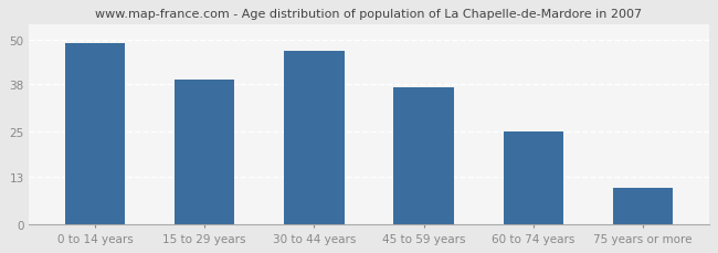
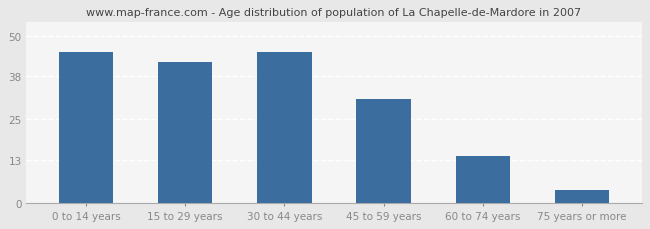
0 to 14 years: 49 -> 45
15 to 29 years: 39 -> 42
30 to 44 years: 47 -> 45
45 to 59 years: 37 -> 31
60 to 74 years: 25 -> 14
75 years or more: 10 -> 4
